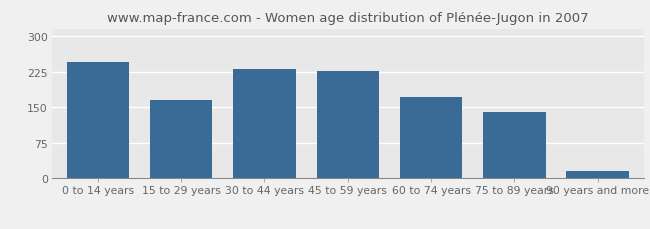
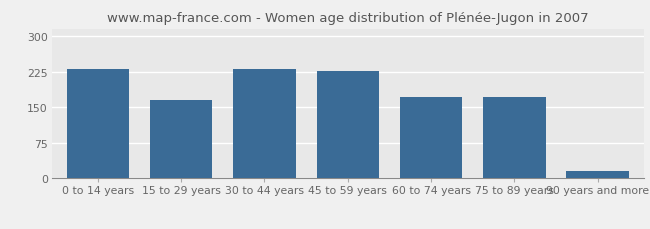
0 to 14 years: 245 -> 230
75 to 89 years: 140 -> 172
